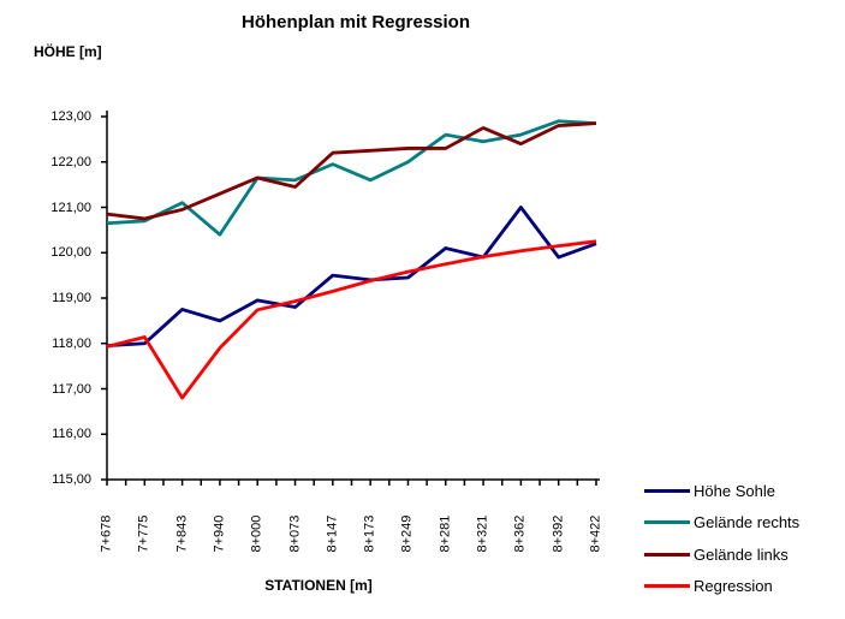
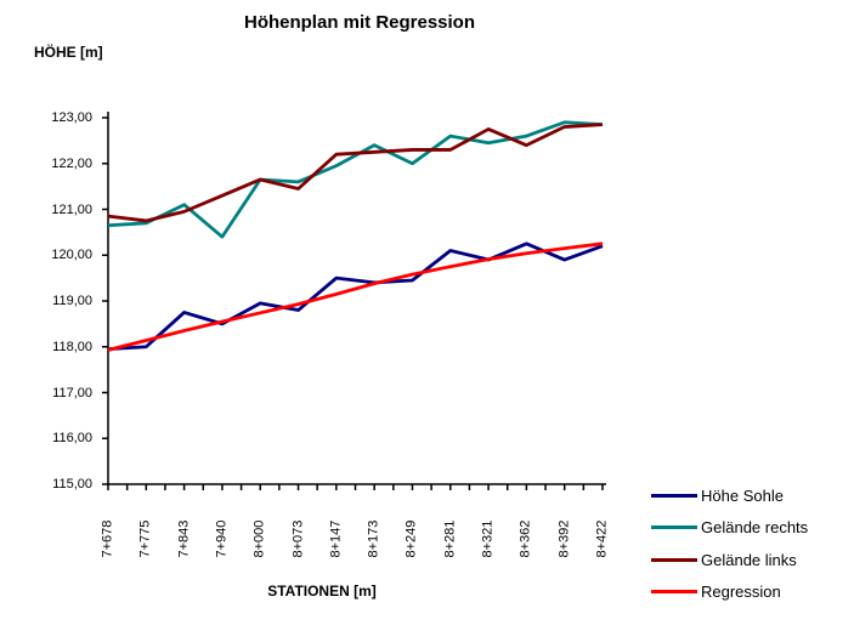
Regression/7+843: 116,8 -> 118,3
Regression/7+940: 117,9 -> 118,5
Gelände rechts/8+173: 121,6 -> 122,4
Höhe Sohle/8+362: 121,0 -> 120,2
